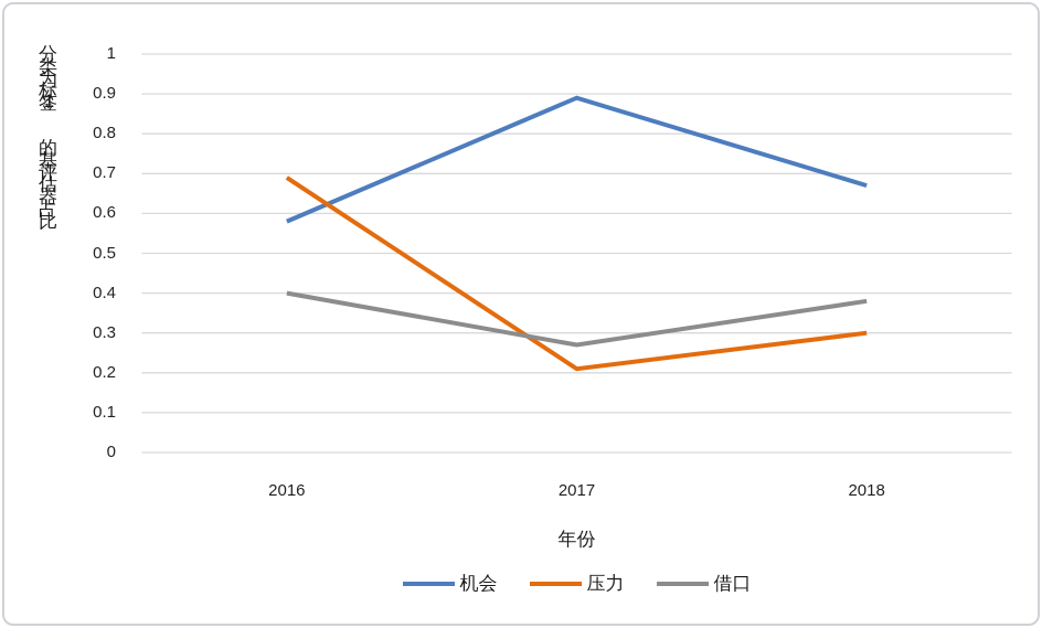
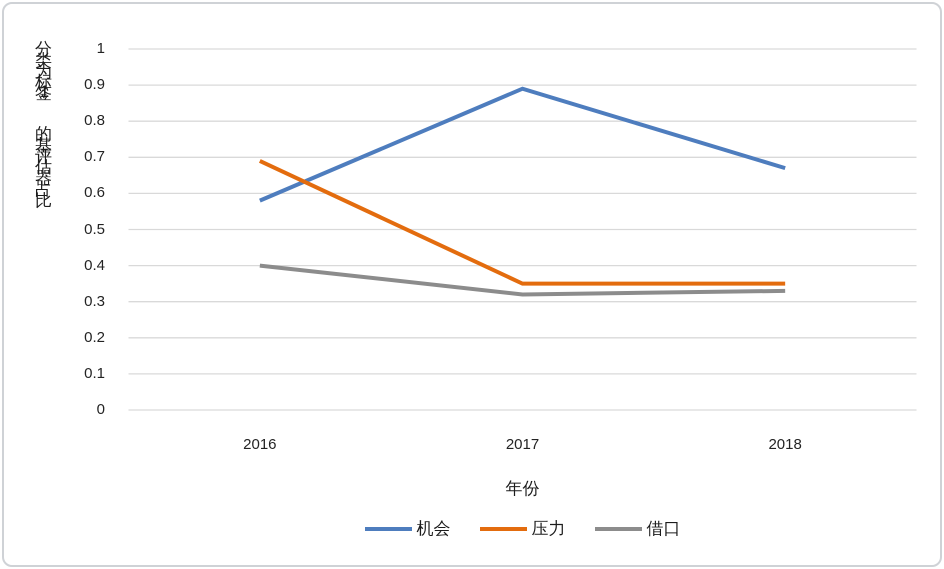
压力/2017: 0.21 -> 0.35
借口/2017: 0.27 -> 0.32
压力/2018: 0.30 -> 0.35
借口/2018: 0.38 -> 0.33
